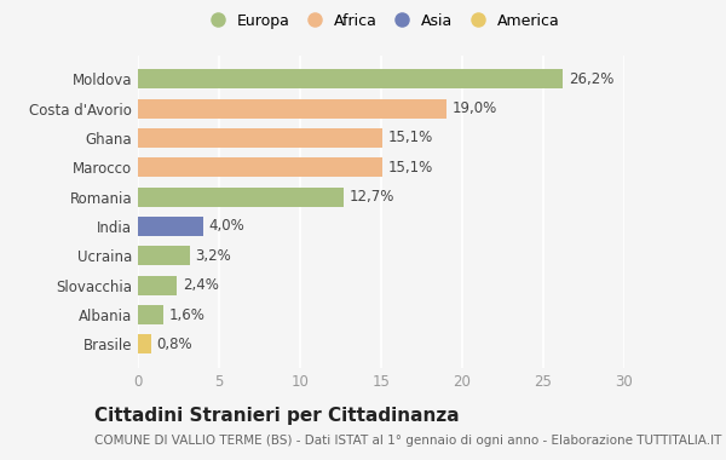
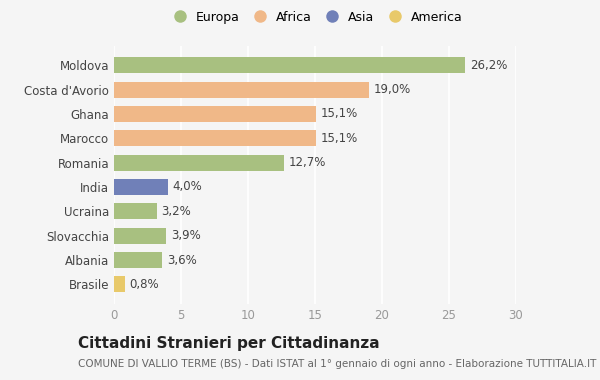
Slovacchia: 2,4% -> 3,9%
Albania: 1,6% -> 3,6%
